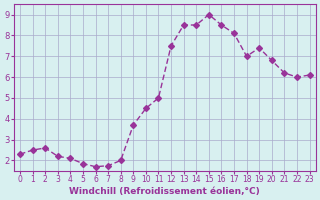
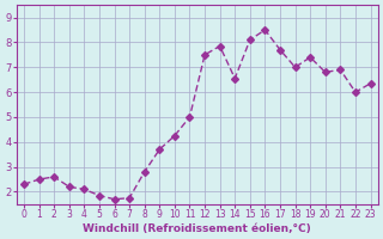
8: 2.00 -> 2.80
10: 4.50 -> 4.25
13: 8.50 -> 7.85
14: 8.50 -> 6.55
15: 9.00 -> 8.10
17: 8.10 -> 7.70
21: 6.20 -> 6.90
23: 6.10 -> 6.35
